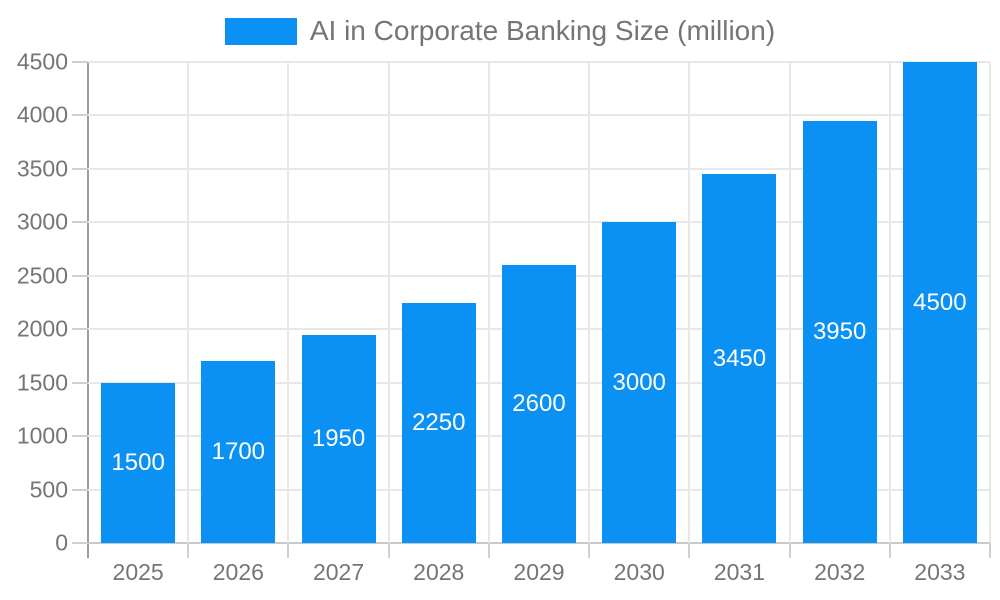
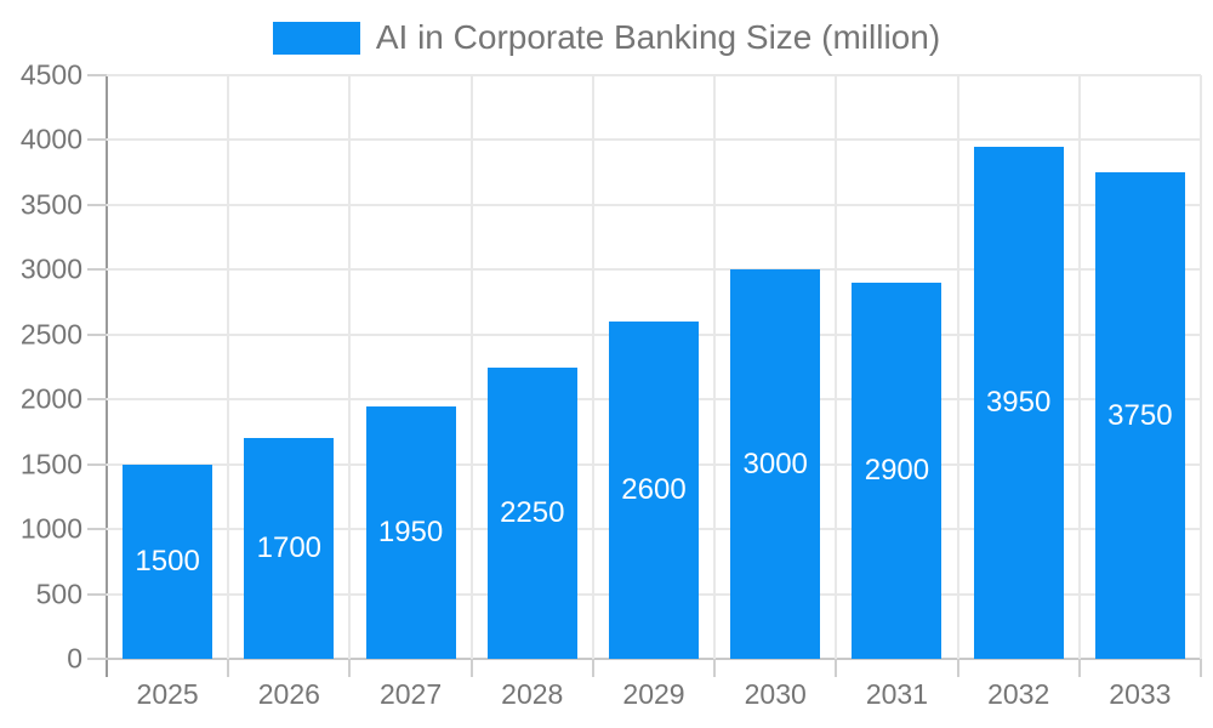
2031: 3450 -> 2900
2033: 4500 -> 3750
